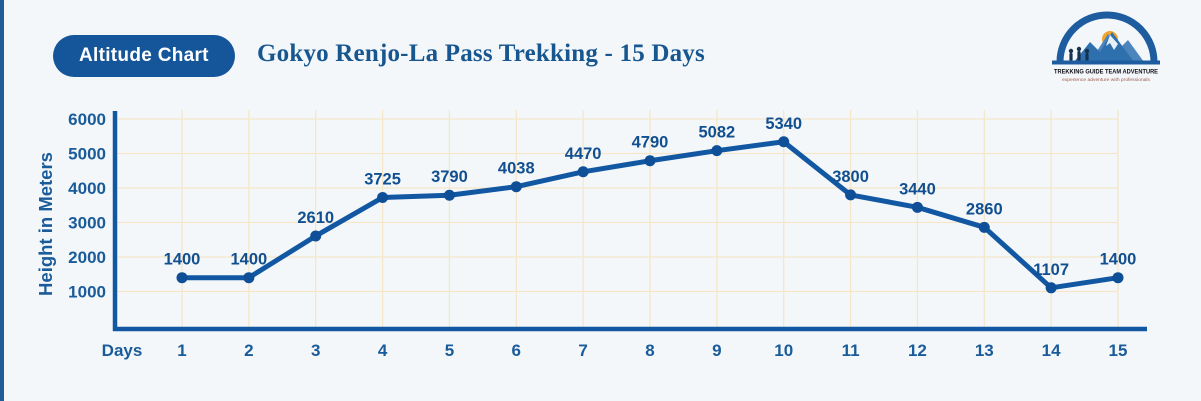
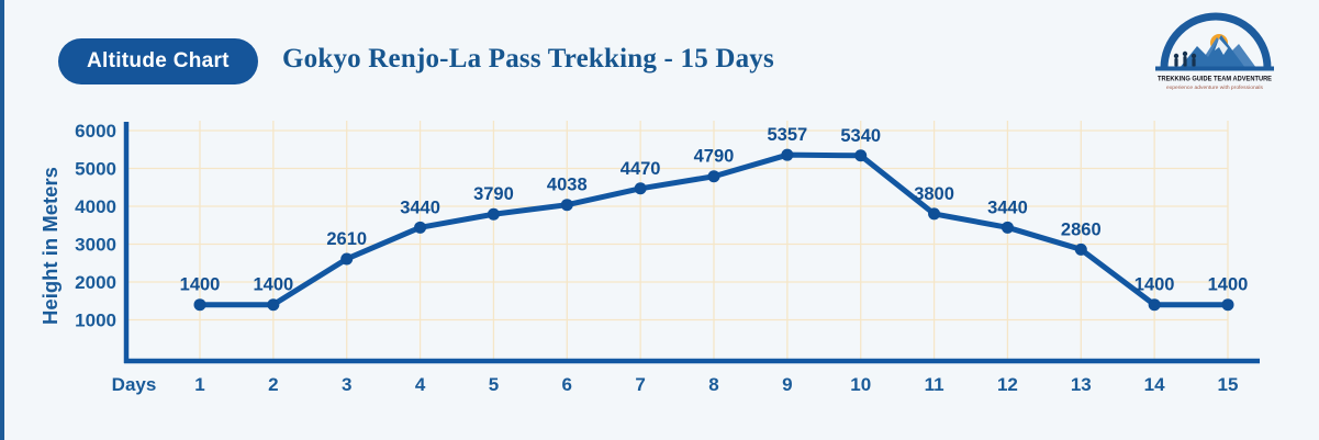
4: 3725 -> 3440
9: 5082 -> 5357
14: 1107 -> 1400
